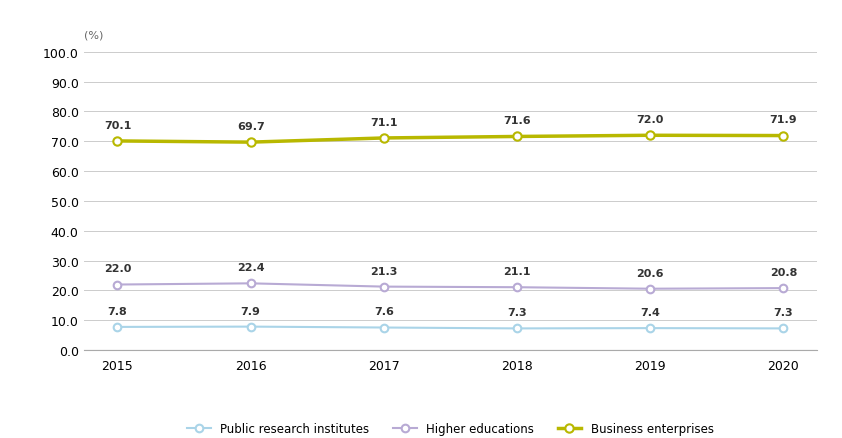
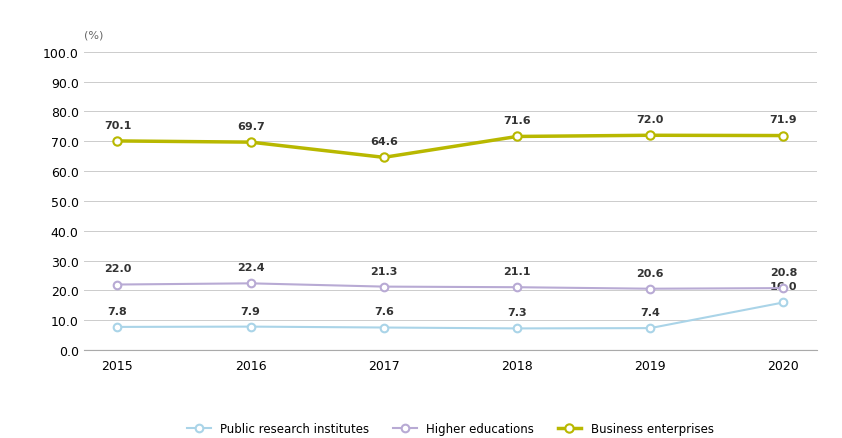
Business enterprises/2017: 71.1 -> 64.6
Public research institutes/2020: 7.3 -> 16.0
